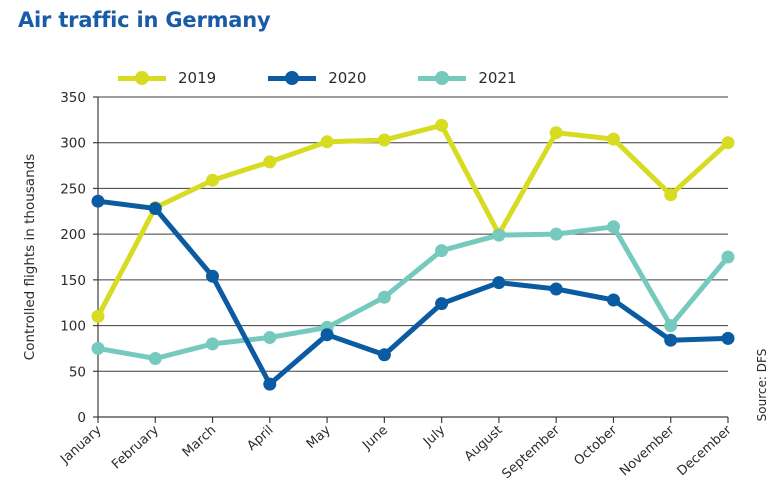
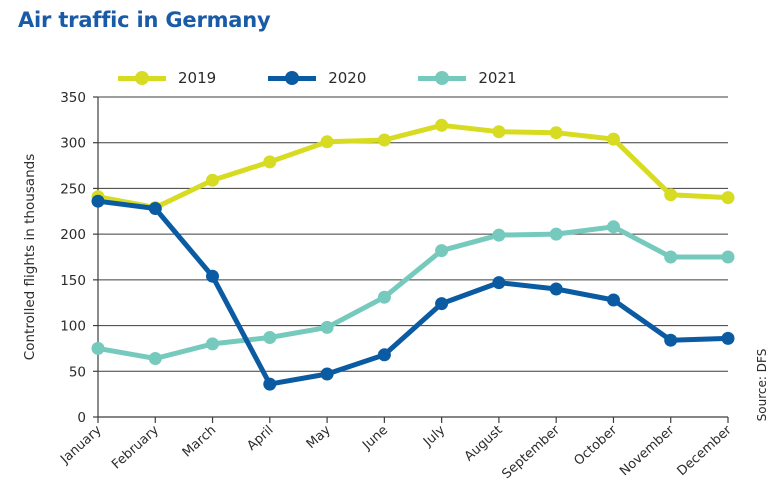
2019/January: 110 -> 240
2020/May: 90 -> 50
2019/August: 200 -> 310
2021/November: 100 -> 180
2019/December: 300 -> 240
